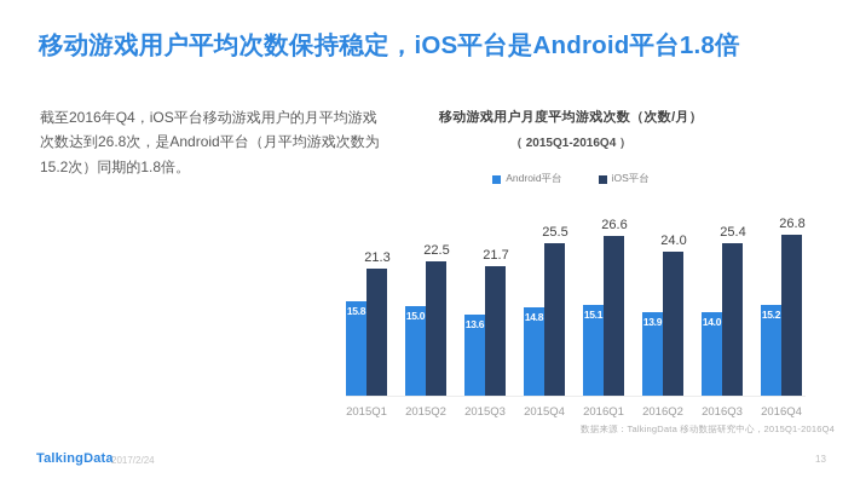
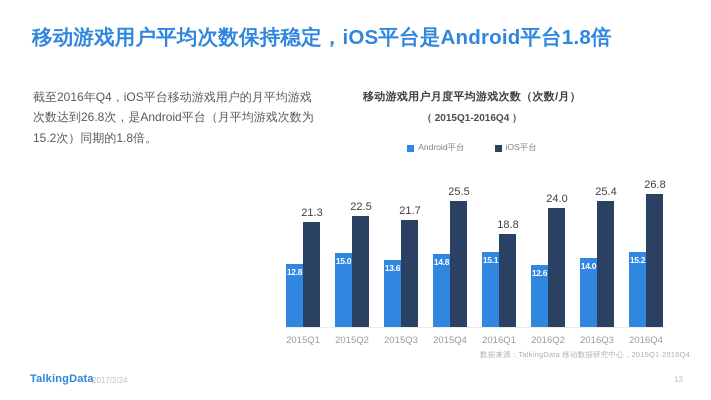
Android平台/2015Q1: 15.8 -> 12.8
iOS平台/2016Q1: 26.6 -> 18.8
Android平台/2016Q2: 13.9 -> 12.6
